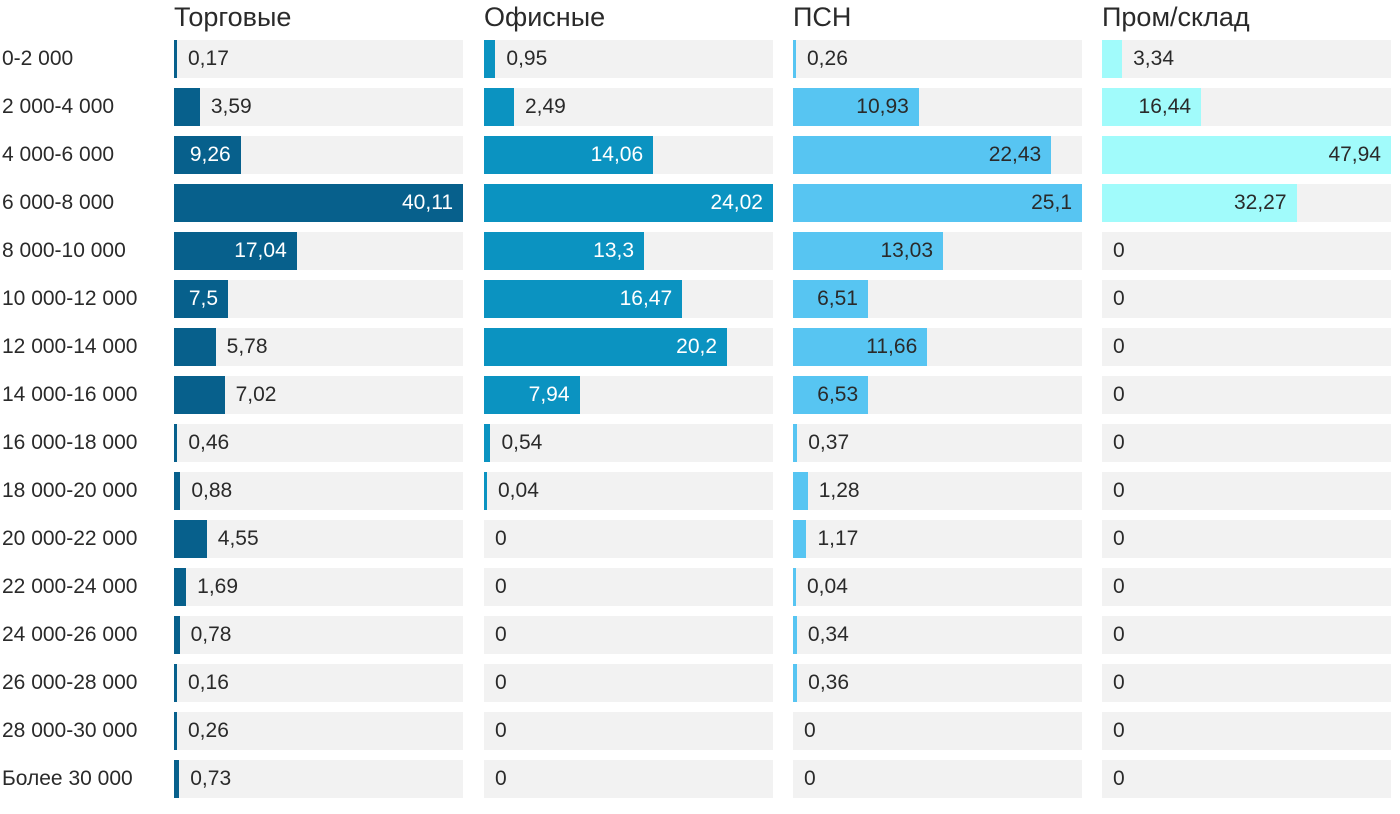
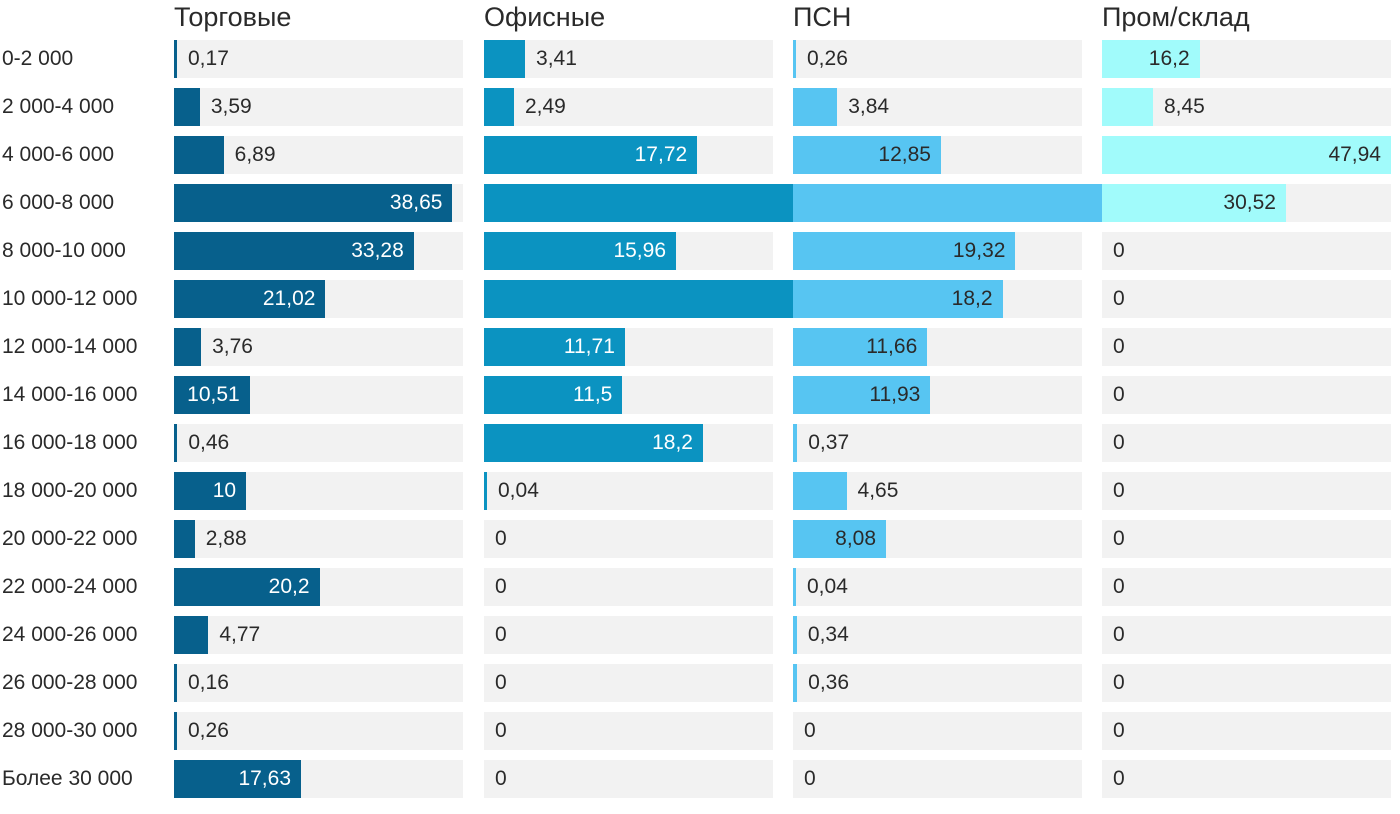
Офисные/0-2 000: 0,95 -> 3,41
Пром/склад/0-2 000: 3,34 -> 16,2
ПСН/2 000-4 000: 10,93 -> 3,84
Пром/склад/2 000-4 000: 16,44 -> 8,45
Торговые/4 000-6 000: 9,26 -> 6,89
Офисные/4 000-6 000: 14,06 -> 17,72
ПСН/4 000-6 000: 22,43 -> 12,85
Торговые/6 000-8 000: 40,11 -> 38,65
Офисные/6 000-8 000: 24,02 -> 36,58
ПСН/6 000-8 000: 25,1 -> 37,14
Пром/склад/6 000-8 000: 32,27 -> 30,52
Торговые/8 000-10 000: 17,04 -> 33,28
Офисные/8 000-10 000: 13,3 -> 15,96
ПСН/8 000-10 000: 13,03 -> 19,32
Торговые/10 000-12 000: 7,5 -> 21,02
Офисные/10 000-12 000: 16,47 -> 32,3
ПСН/10 000-12 000: 6,51 -> 18,2
Торговые/12 000-14 000: 5,78 -> 3,76
Офисные/12 000-14 000: 20,2 -> 11,71
Торговые/14 000-16 000: 7,02 -> 10,51
Офисные/14 000-16 000: 7,94 -> 11,5
ПСН/14 000-16 000: 6,53 -> 11,93
Офисные/16 000-18 000: 0,54 -> 18,2
Торговые/18 000-20 000: 0,88 -> 10
ПСН/18 000-20 000: 1,28 -> 4,65
Торговые/20 000-22 000: 4,55 -> 2,88
ПСН/20 000-22 000: 1,17 -> 8,08
Торговые/22 000-24 000: 1,69 -> 20,2
Торговые/24 000-26 000: 0,78 -> 4,77
Торговые/Более 30 000: 0,73 -> 17,63
